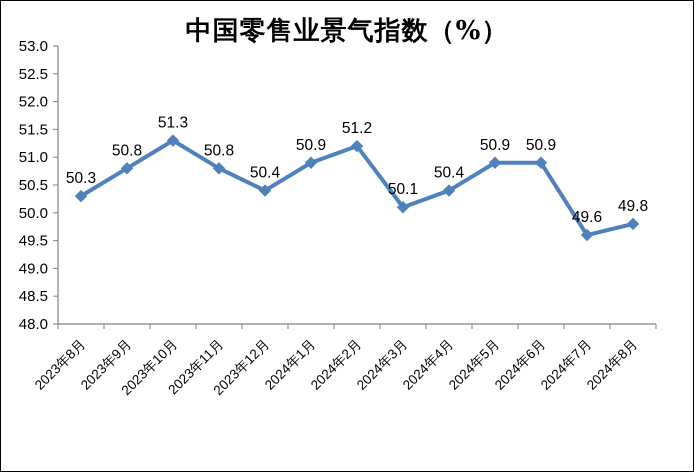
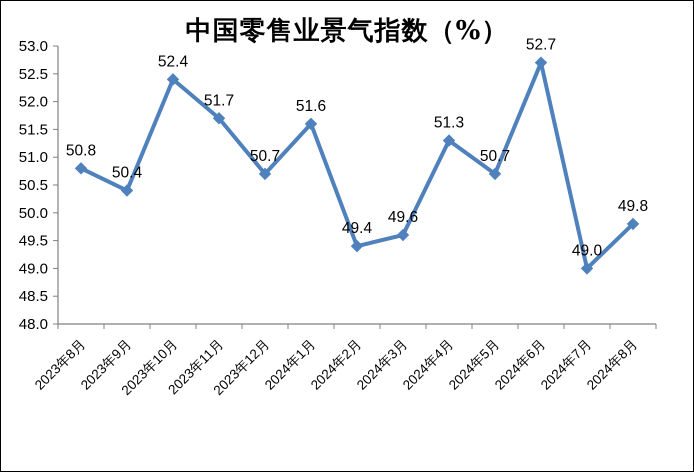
2023年8月: 50.3 -> 50.8
2023年9月: 50.8 -> 50.4
2023年10月: 51.3 -> 52.4
2023年11月: 50.8 -> 51.7
2023年12月: 50.4 -> 50.7
2024年1月: 50.9 -> 51.6
2024年2月: 51.2 -> 49.4
2024年3月: 50.1 -> 49.6
2024年4月: 50.4 -> 51.3
2024年5月: 50.9 -> 50.7
2024年6月: 50.9 -> 52.7
2024年7月: 49.6 -> 49.0
